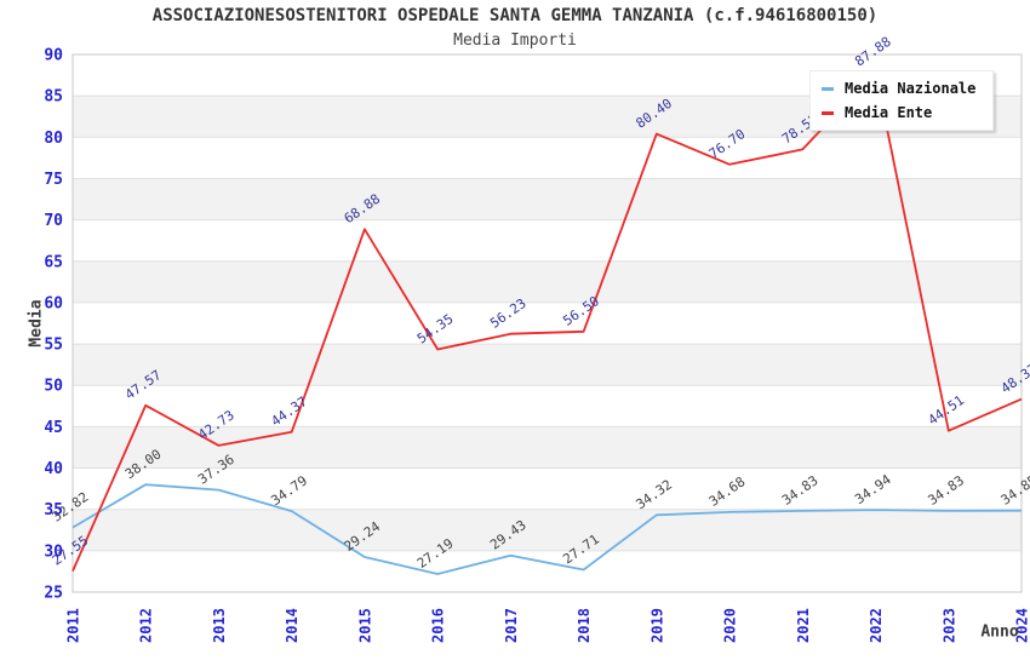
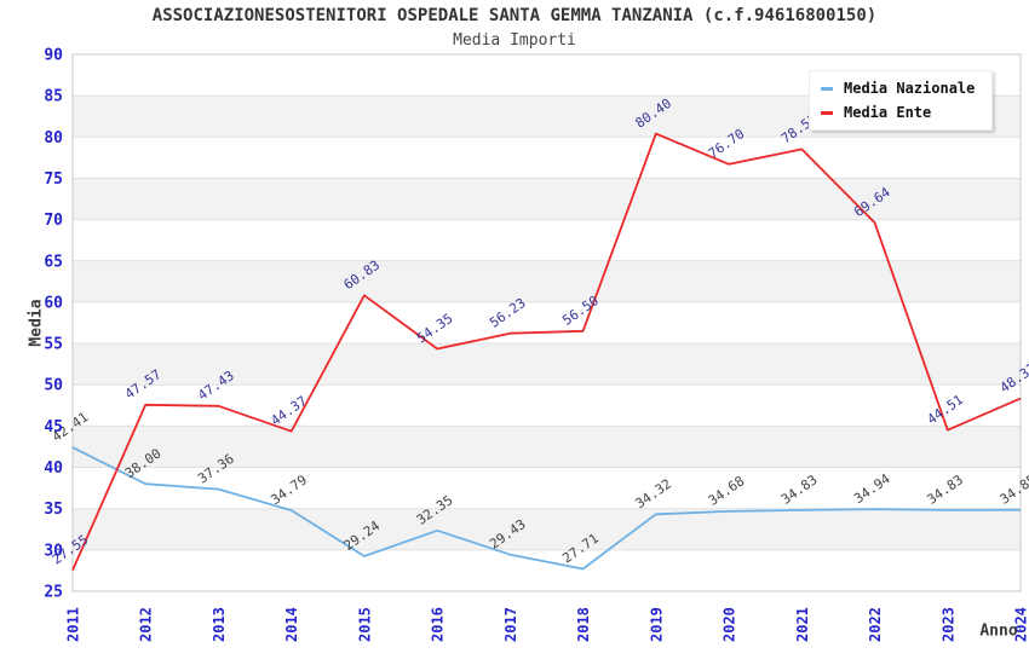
Media Nazionale/2011: 32.82 -> 42.41
Media Ente/2013: 42.73 -> 47.43
Media Ente/2015: 68.88 -> 60.83
Media Nazionale/2016: 27.19 -> 32.35
Media Ente/2022: 87.88 -> 69.64
